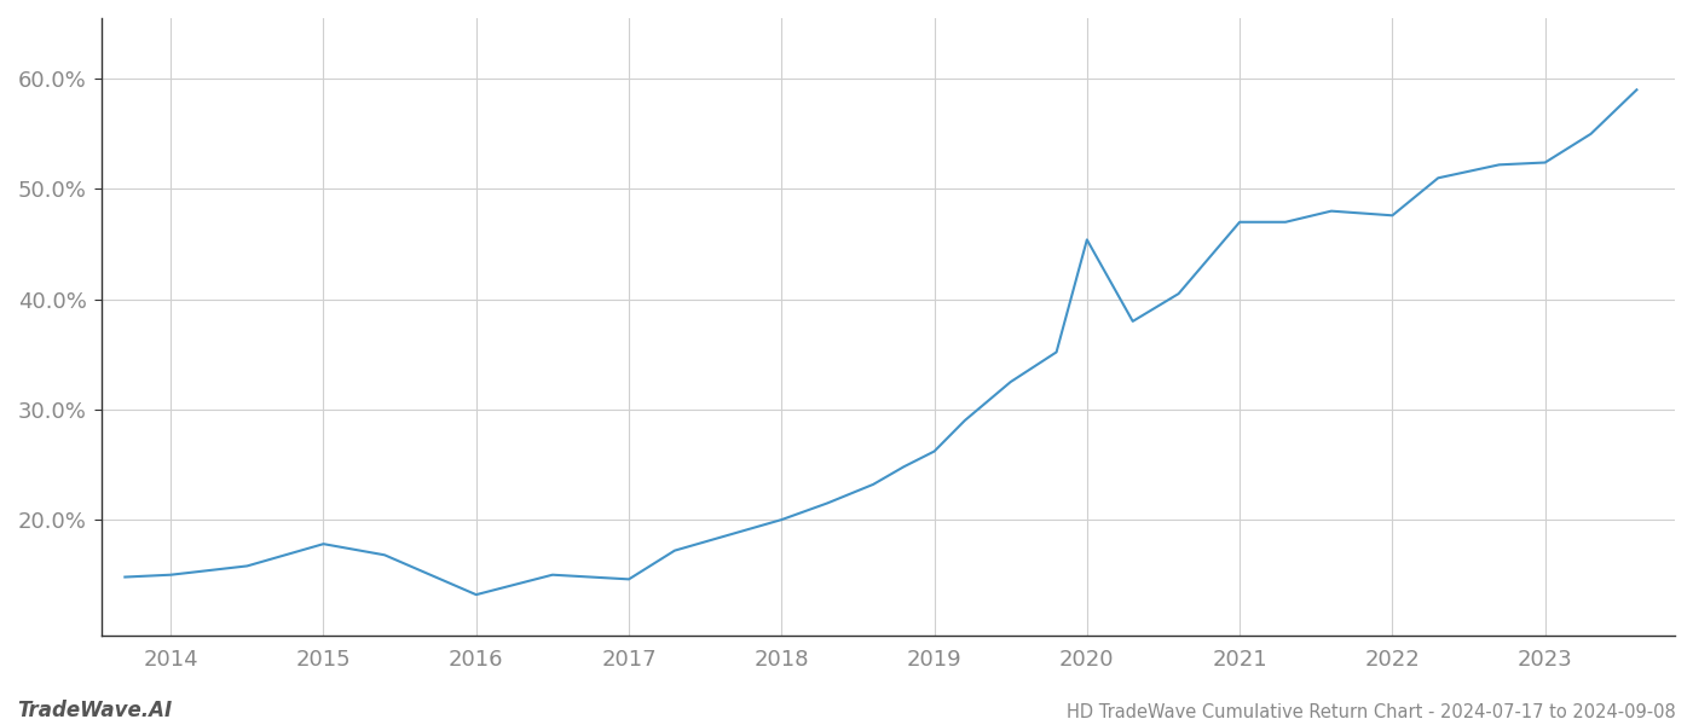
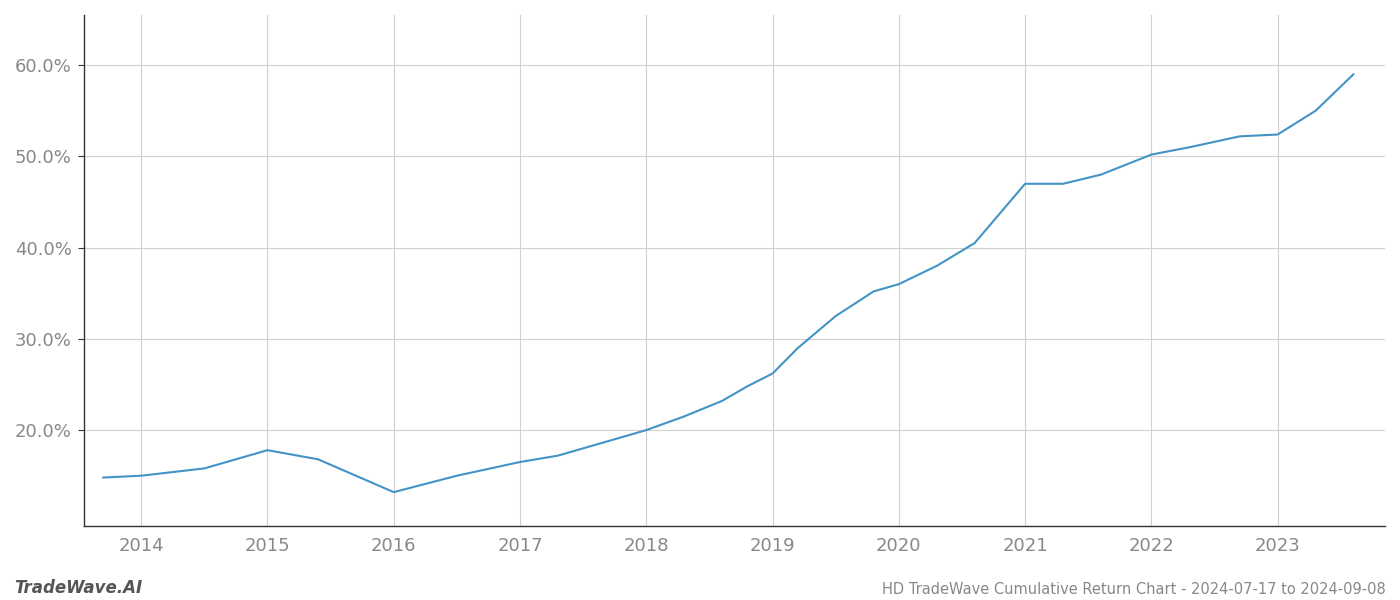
2017: 14.6% -> 16.5%
2020: 45.4% -> 36.0%
2022: 47.6% -> 50.2%
